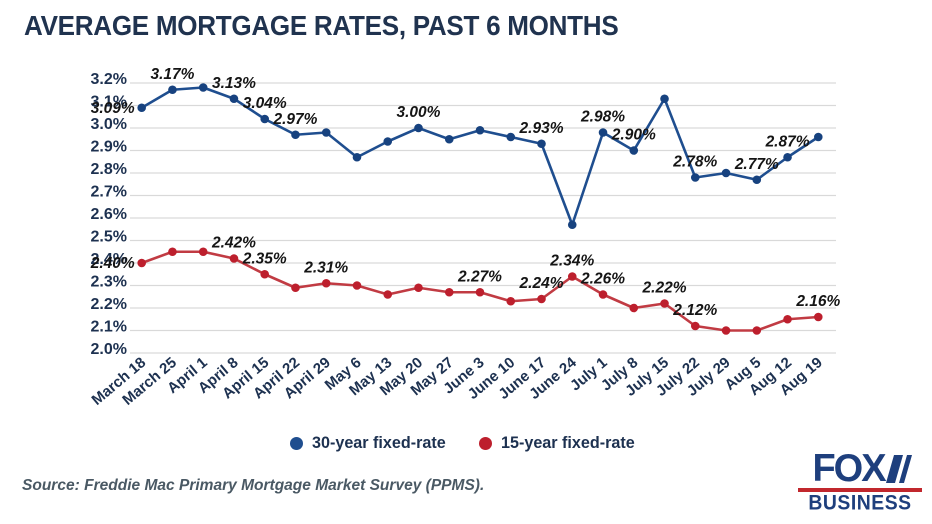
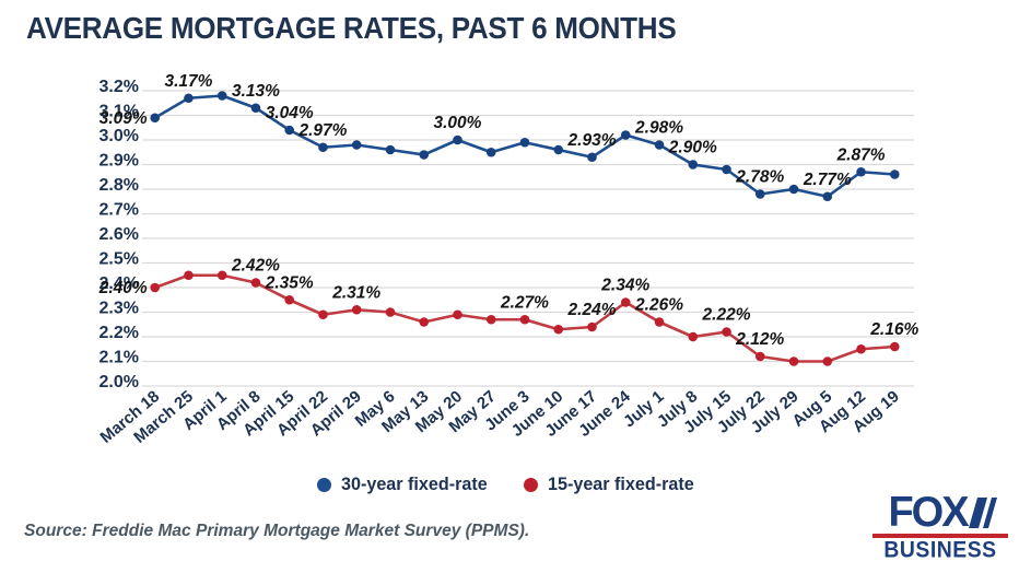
30-year fixed-rate/May 6: 2.87% -> 2.96%
30-year fixed-rate/June 24: 2.57% -> 3.02%
30-year fixed-rate/July 15: 3.13% -> 2.88%
30-year fixed-rate/Aug 19: 2.96% -> 2.86%
